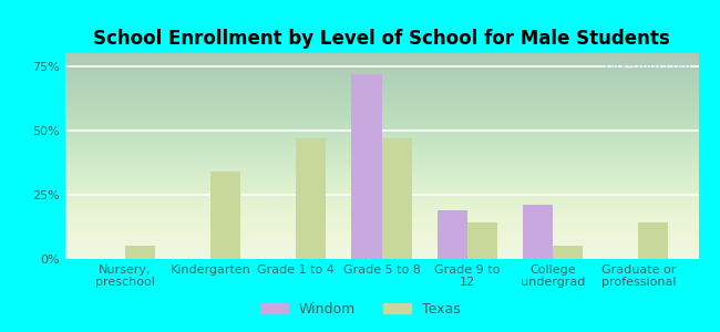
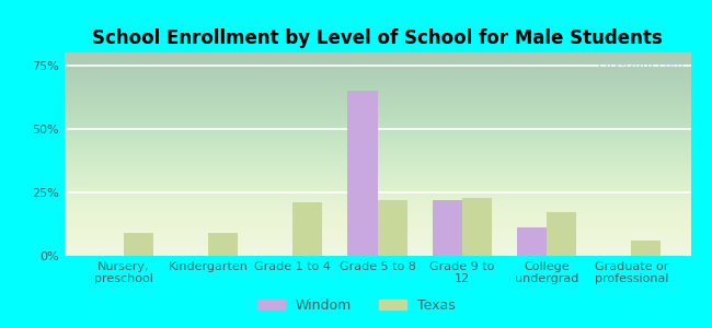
Texas/Nursery, preschool: 5% -> 9%
Texas/Kindergarten: 34% -> 9%
Texas/Grade 1 to 4: 47% -> 21%
Windom/Grade 5 to 8: 72% -> 65%
Texas/Grade 5 to 8: 47% -> 22%
Windom/Grade 9 to 12: 19% -> 22%
Texas/Grade 9 to 12: 14% -> 23%
Windom/College undergrad: 21% -> 11%
Texas/College undergrad: 5% -> 17%
Texas/Graduate or professional: 14% -> 6%
